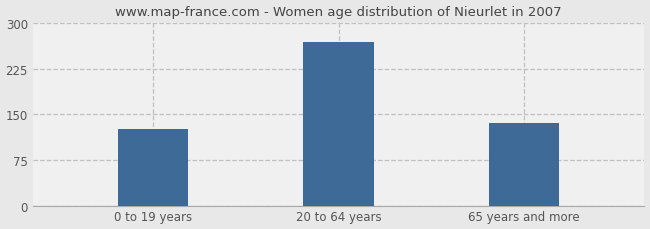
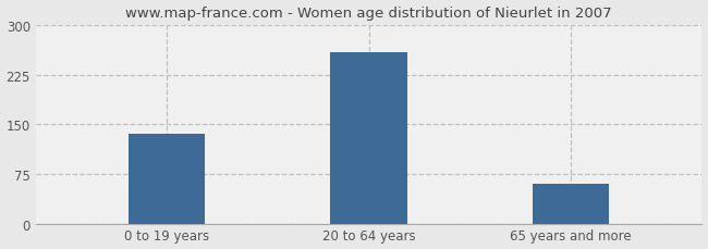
0 to 19 years: 126 -> 136
20 to 64 years: 268 -> 258
65 years and more: 136 -> 60
